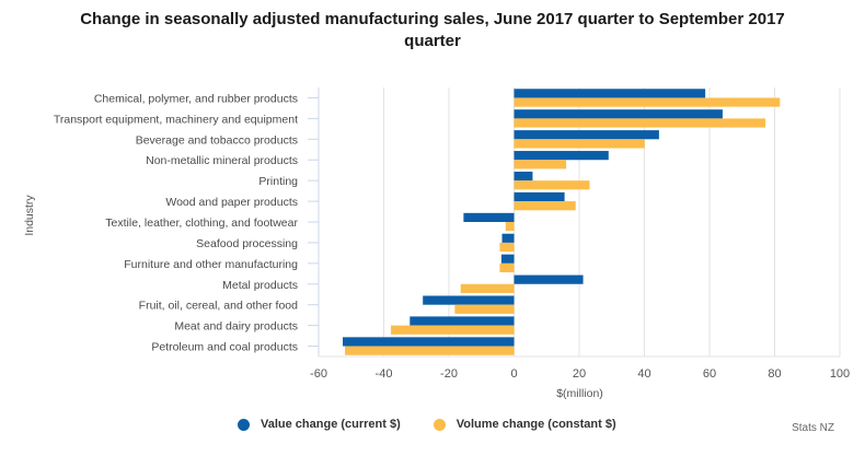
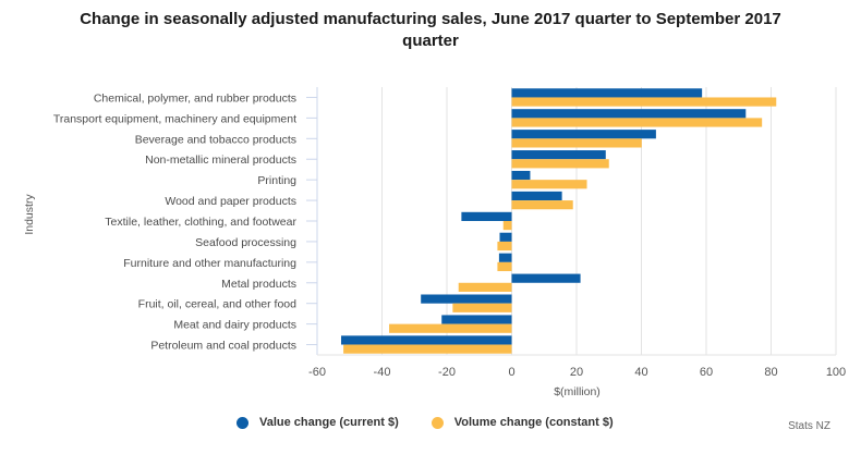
Value change (current $)/Transport equipment, machinery and equipment: 64 -> 72
Volume change (constant $)/Non-metallic mineral products: 16 -> 30
Value change (current $)/Meat and dairy products: -32 -> -22
